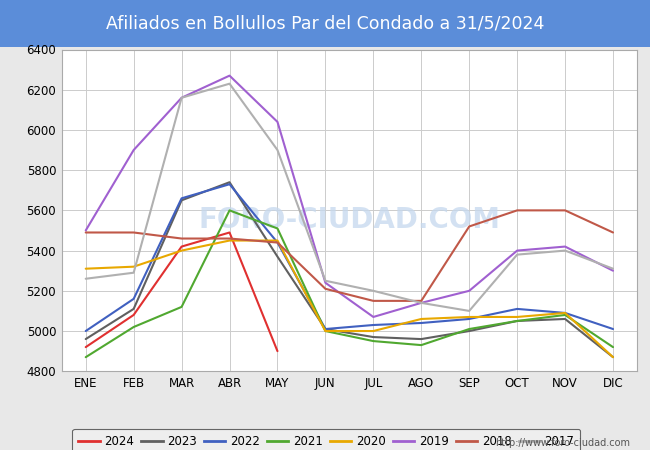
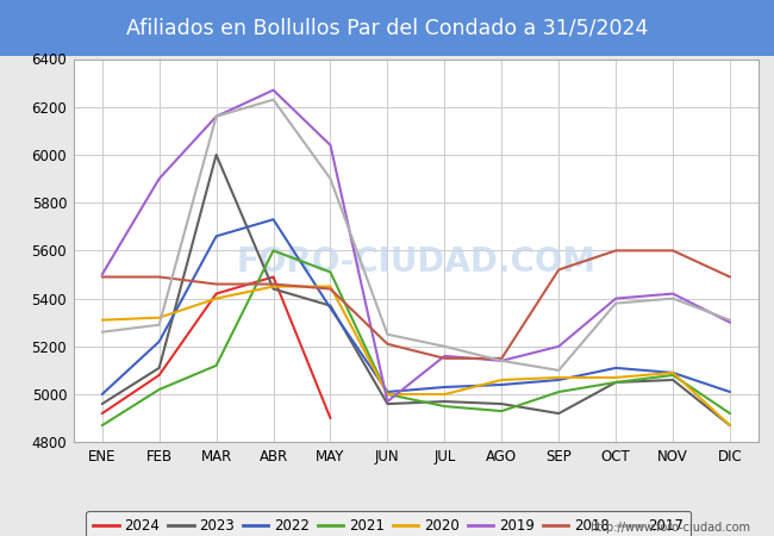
2022/FEB: 5160 -> 5220
2023/MAR: 5650 -> 6000
2023/ABR: 5740 -> 5440
2022/MAY: 5440 -> 5360
2023/JUN: 5010 -> 4960
2019/JUN: 5240 -> 4970
2019/JUL: 5070 -> 5160
2023/SEP: 5000 -> 4920
